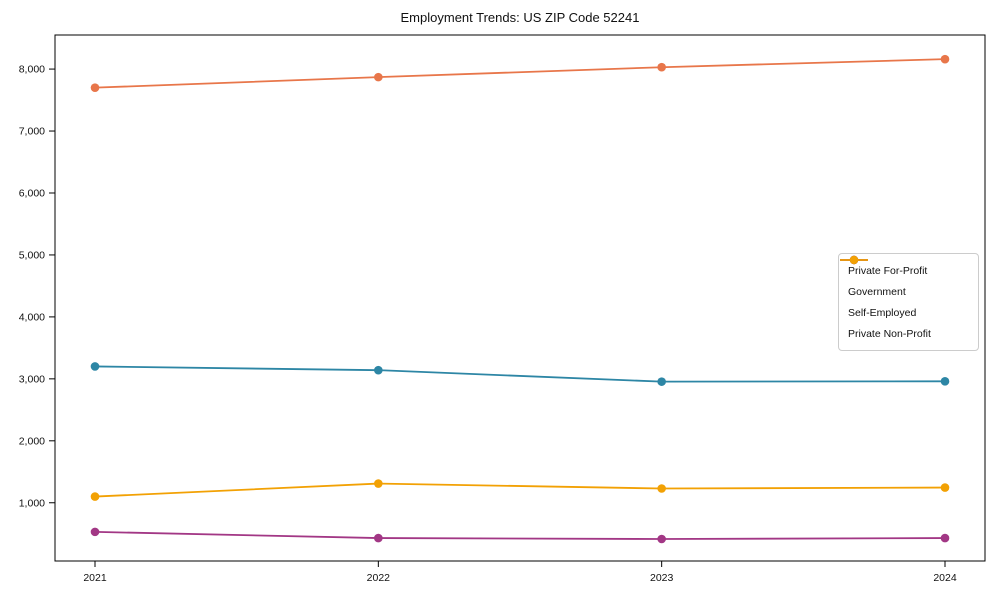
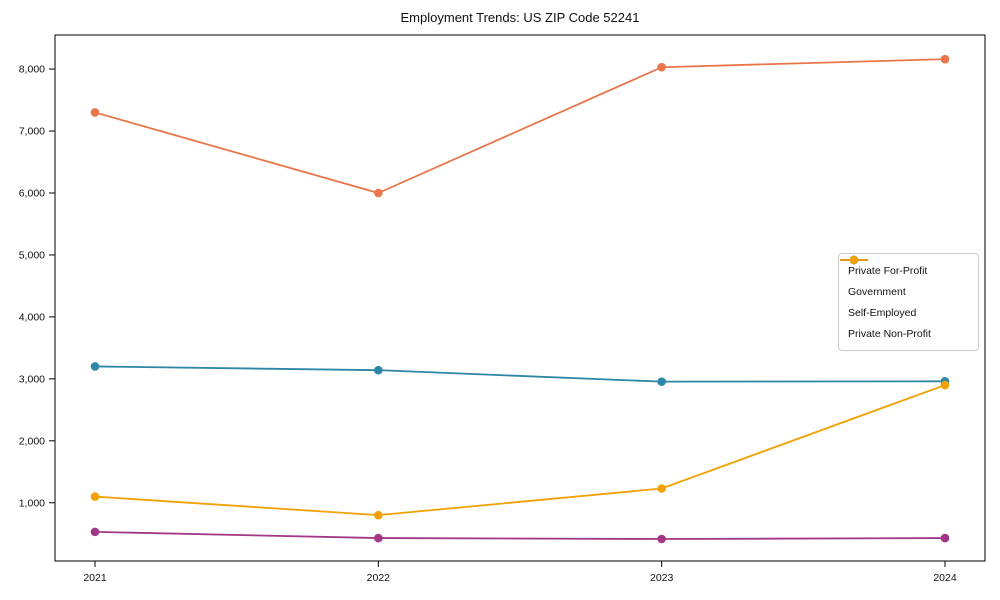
Private For-Profit/2021: 7700 -> 7300
Private For-Profit/2022: 7900 -> 6000
Private Non-Profit/2022: 1300 -> 800
Private Non-Profit/2024: 1200 -> 2900
